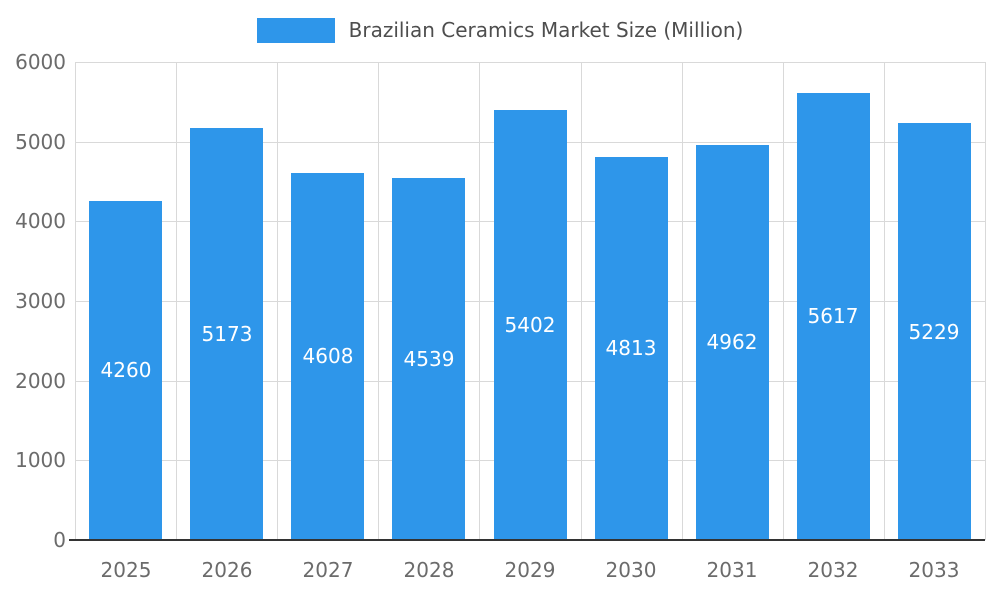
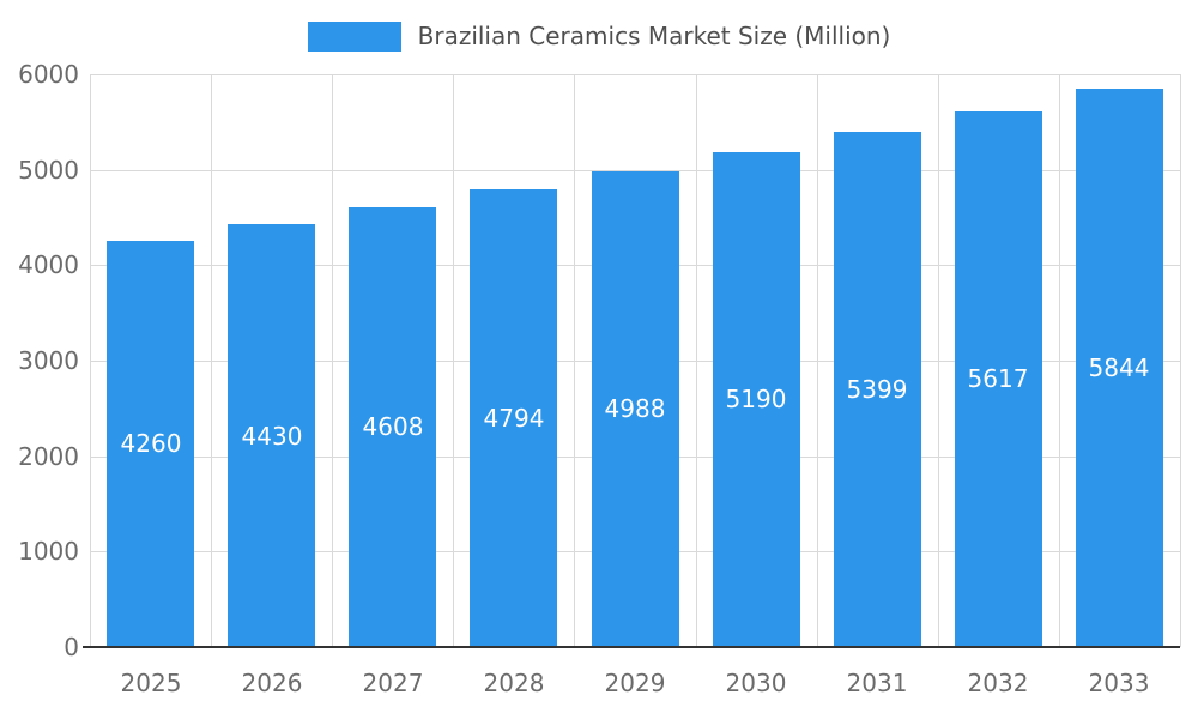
2026: 5173 -> 4430
2028: 4539 -> 4794
2029: 5402 -> 4988
2030: 4813 -> 5190
2031: 4962 -> 5399
2033: 5229 -> 5844
